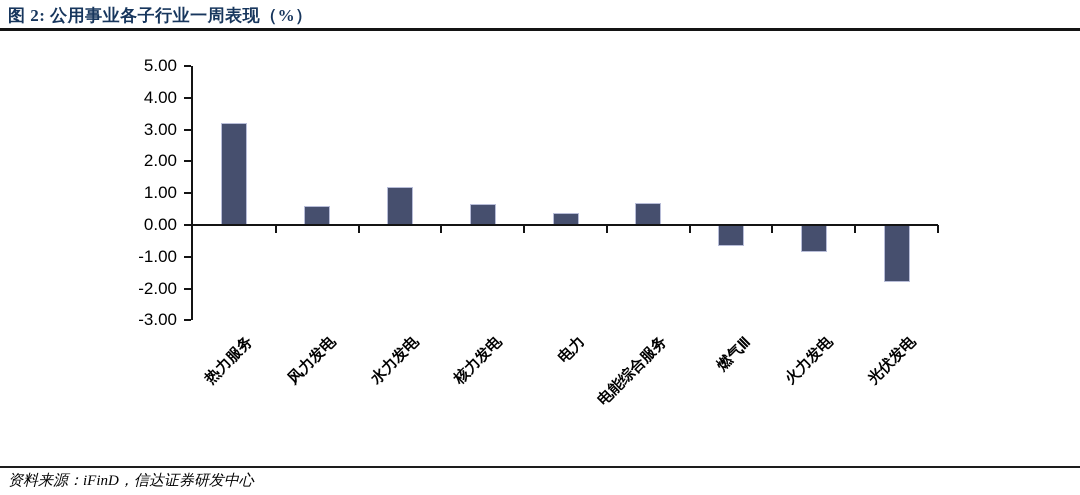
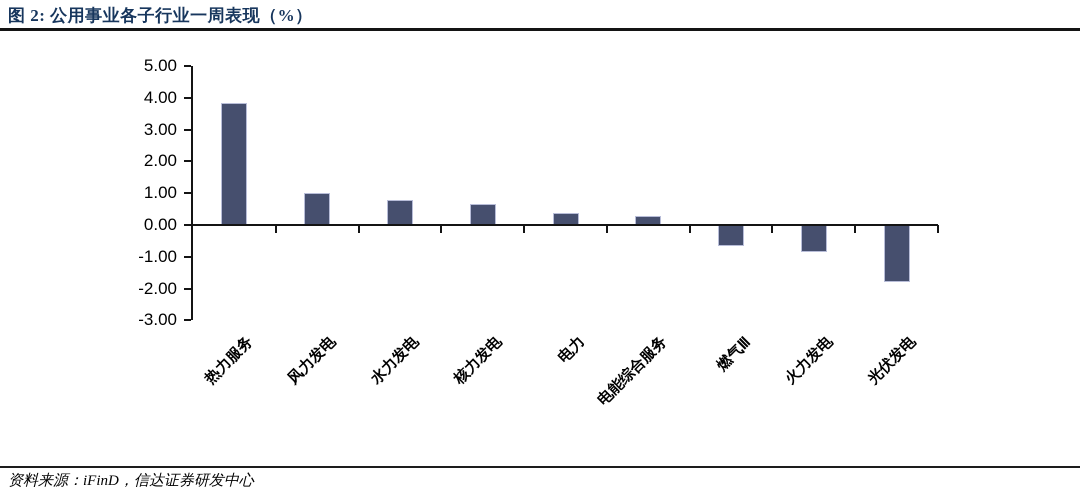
热力服务: 3.2 -> 3.9
风力发电: 0.6 -> 1.0
水力发电: 1.2 -> 0.8
电能综合服务: 0.7 -> 0.3
